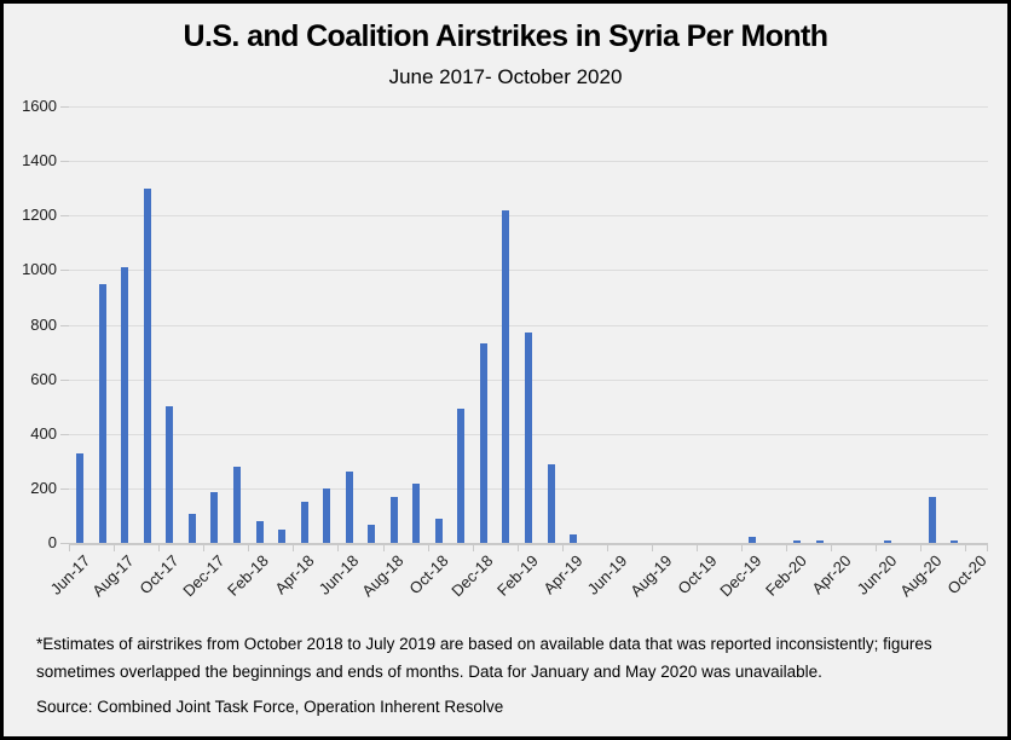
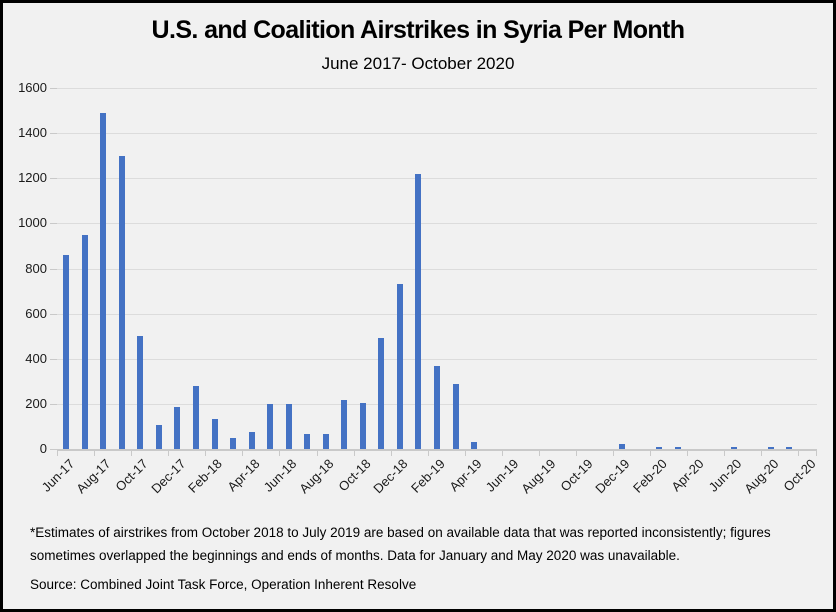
Jun-17: 330 -> 860
Aug-17: 1010 -> 1490
Feb-18: 80 -> 140
Apr-18: 150 -> 80
Jun-18: 260 -> 200
Aug-18: 170 -> 60
Oct-18: 90 -> 200
Feb-19: 770 -> 370
Aug-20: 170 -> 10
